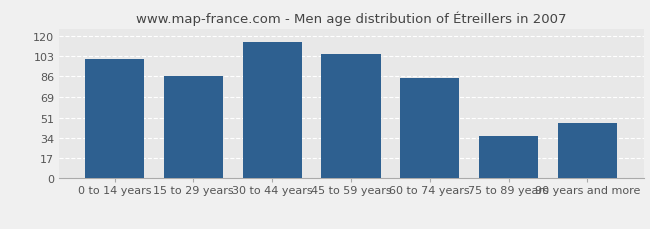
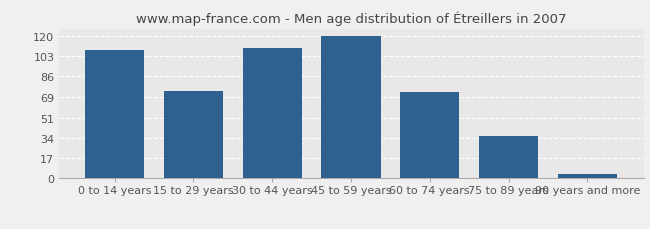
0 to 14 years: 101 -> 108
15 to 29 years: 86 -> 74
30 to 44 years: 115 -> 110
45 to 59 years: 105 -> 120
60 to 74 years: 85 -> 73
90 years and more: 47 -> 4
